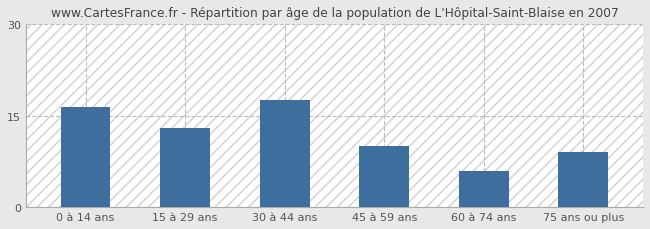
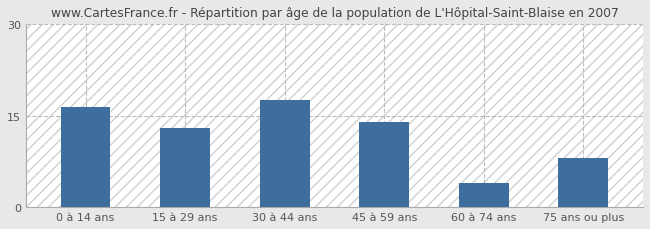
45 à 59 ans: 10.0 -> 14.0
60 à 74 ans: 6.0 -> 4.0
75 ans ou plus: 9.0 -> 8.0
